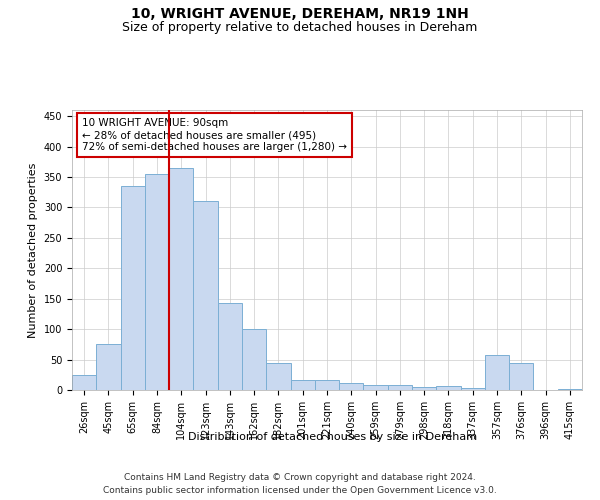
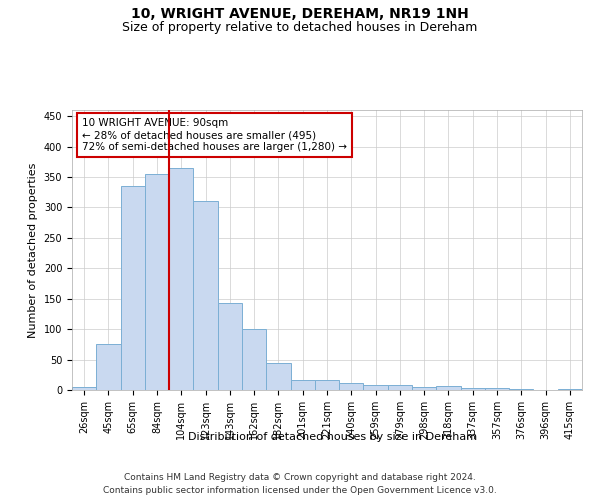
26sqm: 24 -> 5
357sqm: 58 -> 4
376sqm: 44 -> 1
